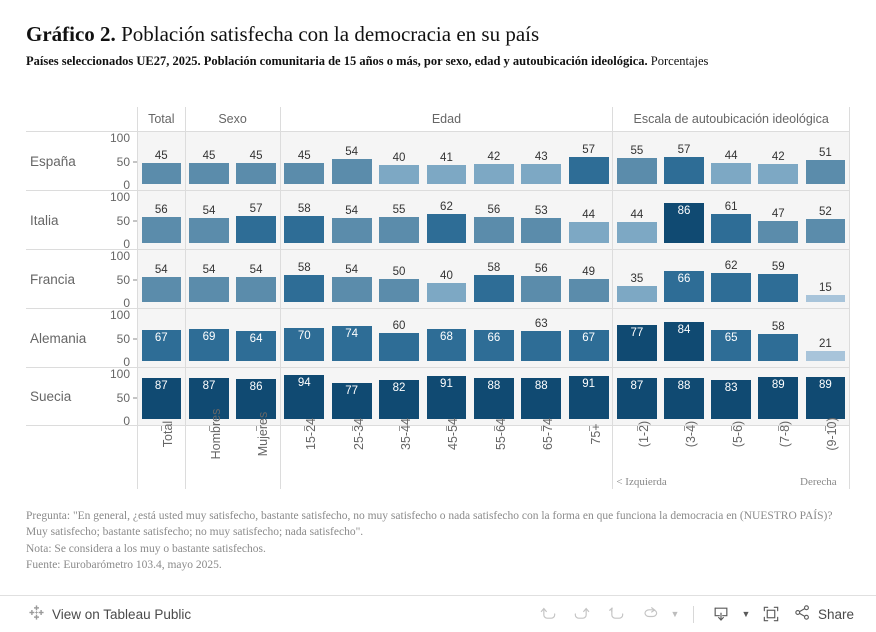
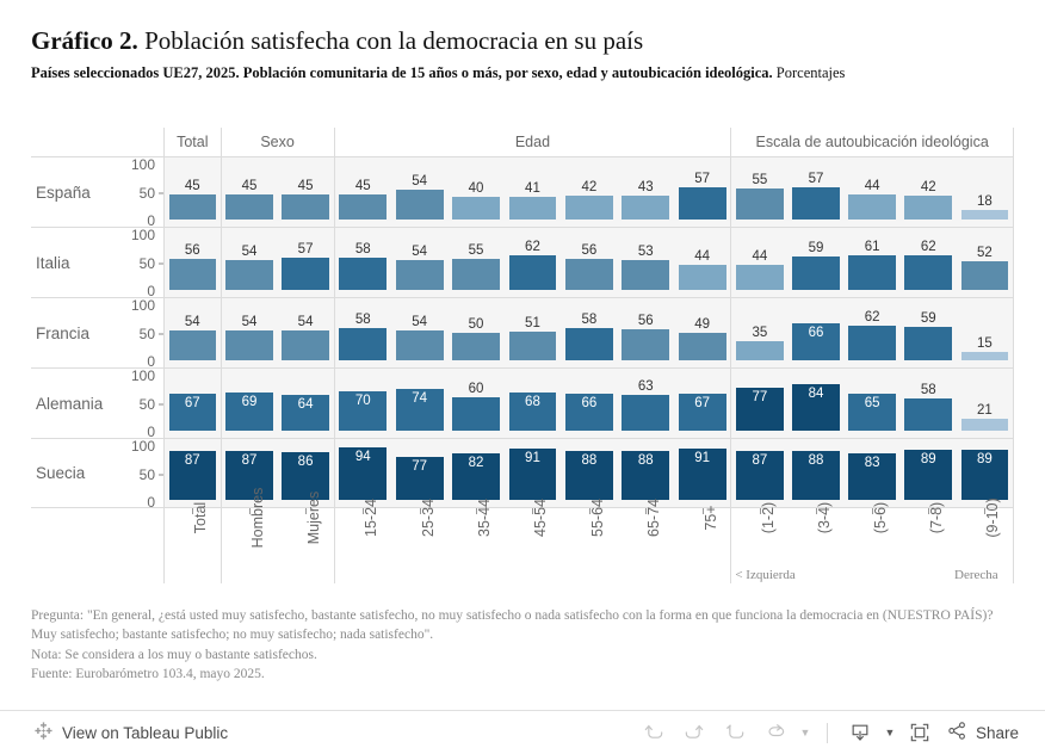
Francia/45-54: 40 -> 51
Italia/(3-4): 86 -> 59
Italia/(7-8): 47 -> 62
España/(9-10): 51 -> 18
